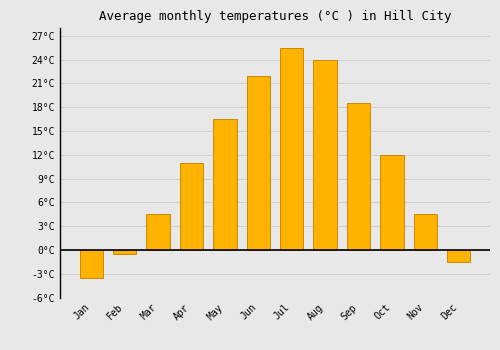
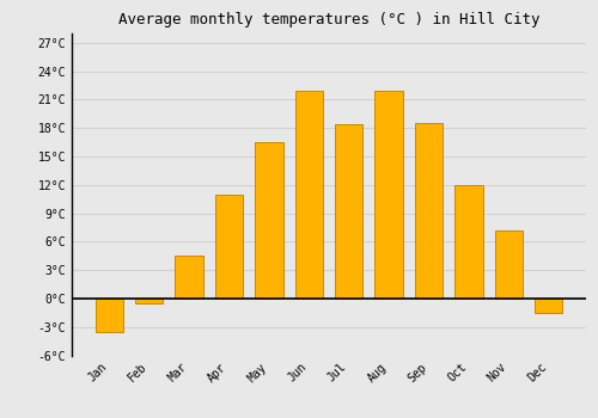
Jul: 25.5°C -> 18.4°C
Aug: 24.0°C -> 22.0°C
Nov: 4.5°C -> 7.2°C
